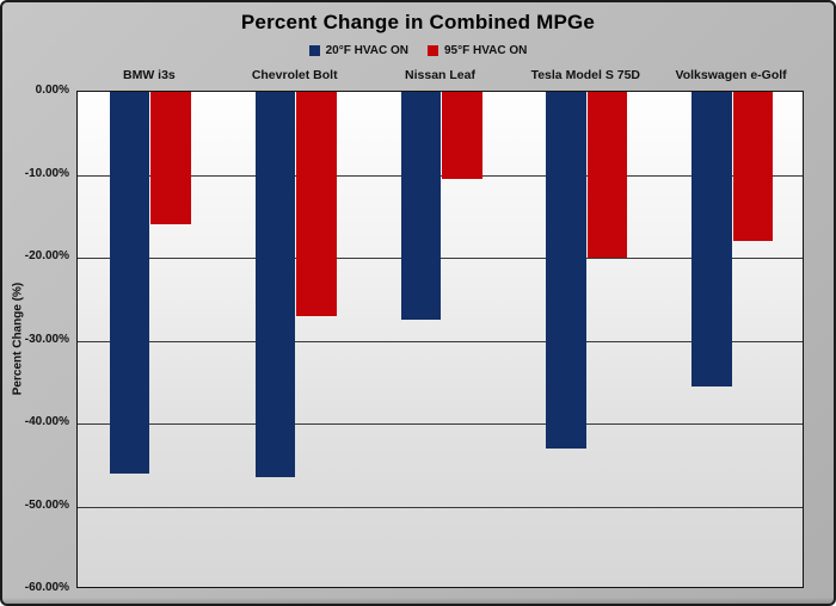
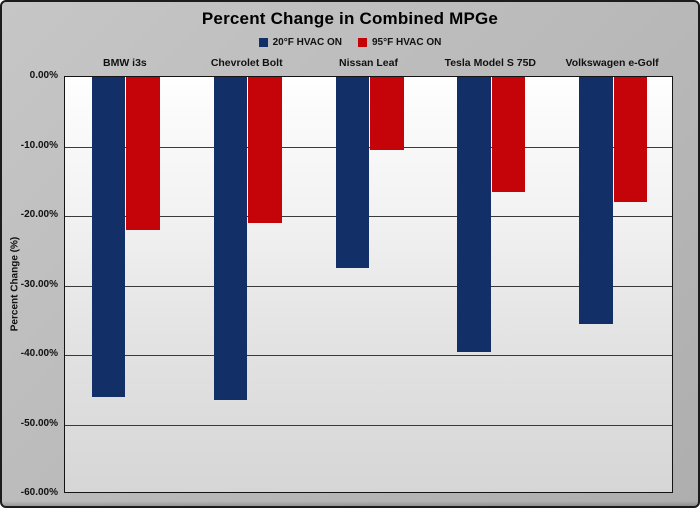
95°F HVAC ON/BMW i3s: -16% -> -22%
95°F HVAC ON/Chevrolet Bolt: -27% -> -21%
20°F HVAC ON/Tesla Model S 75D: -43% -> -40%
95°F HVAC ON/Tesla Model S 75D: -20% -> -16%
